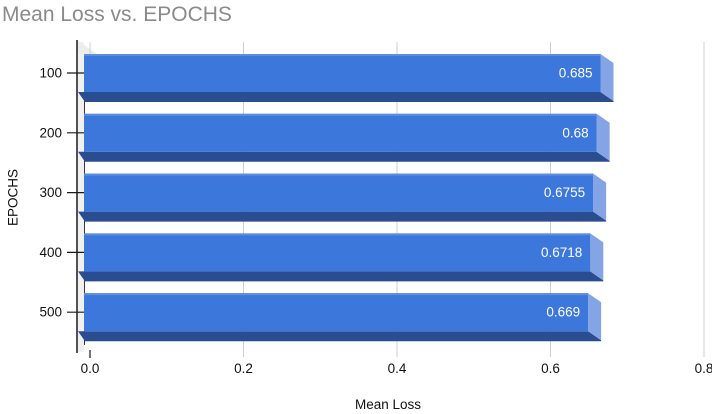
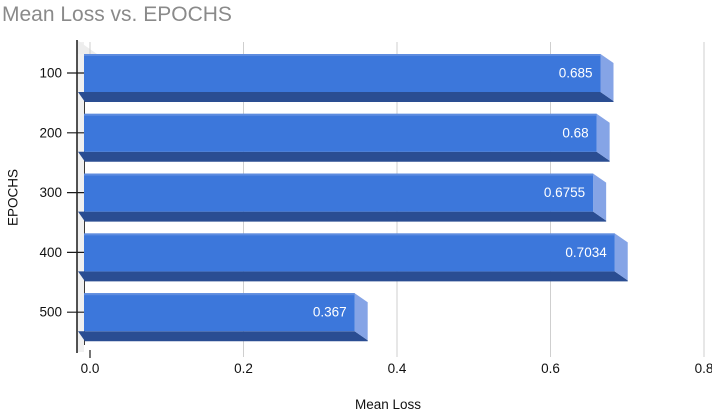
400: 0.6718 -> 0.7034
500: 0.669 -> 0.367
